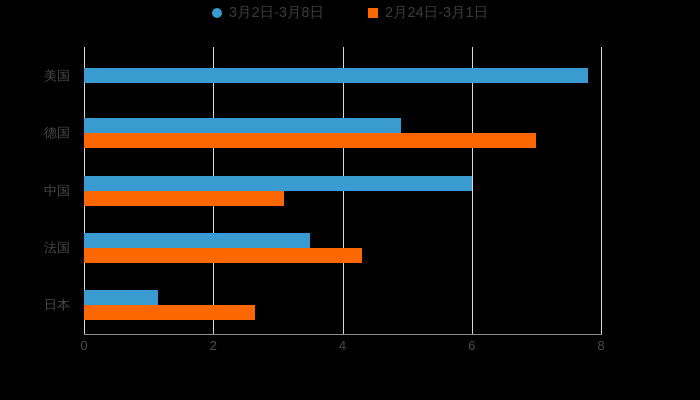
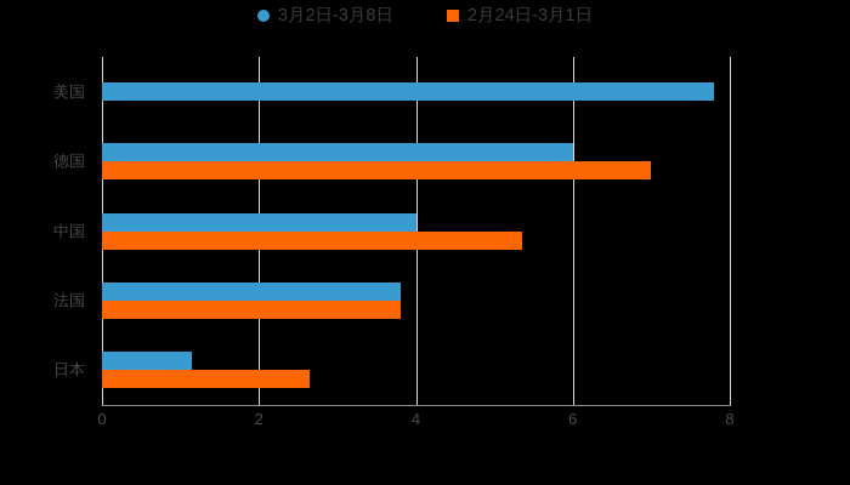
3月2日-3月8日/德国: 4.9 -> 6.0
3月2日-3月8日/中国: 6.0 -> 4.0
2月24日-3月1日/中国: 3.1 -> 5.3
3月2日-3月8日/法国: 3.5 -> 3.8
2月24日-3月1日/法国: 4.3 -> 3.8
